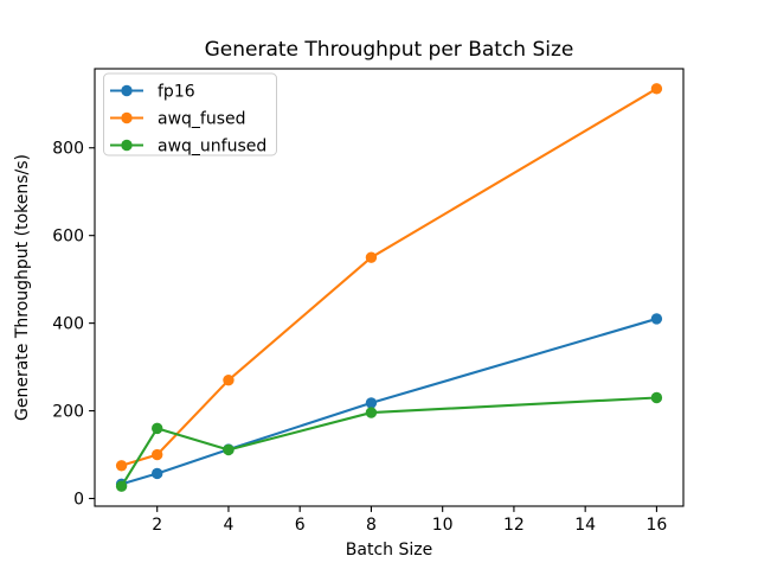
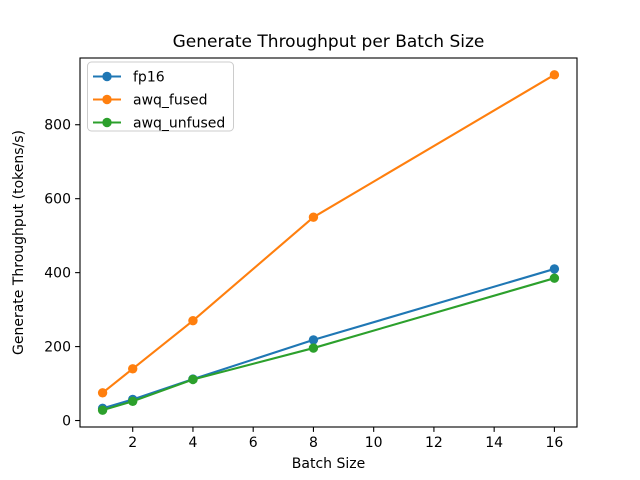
awq_fused/2: 100 -> 140
awq_unfused/2: 160 -> 50
awq_unfused/16: 230 -> 380
